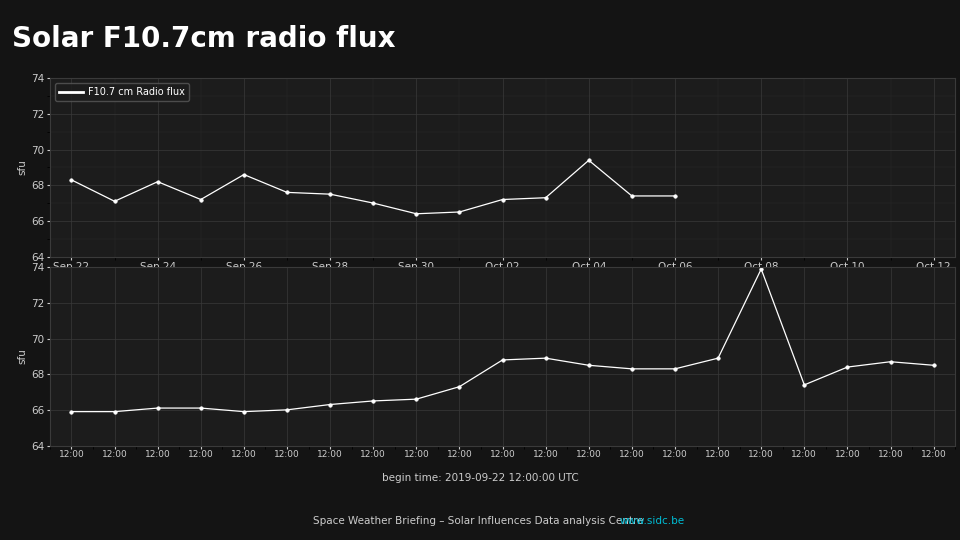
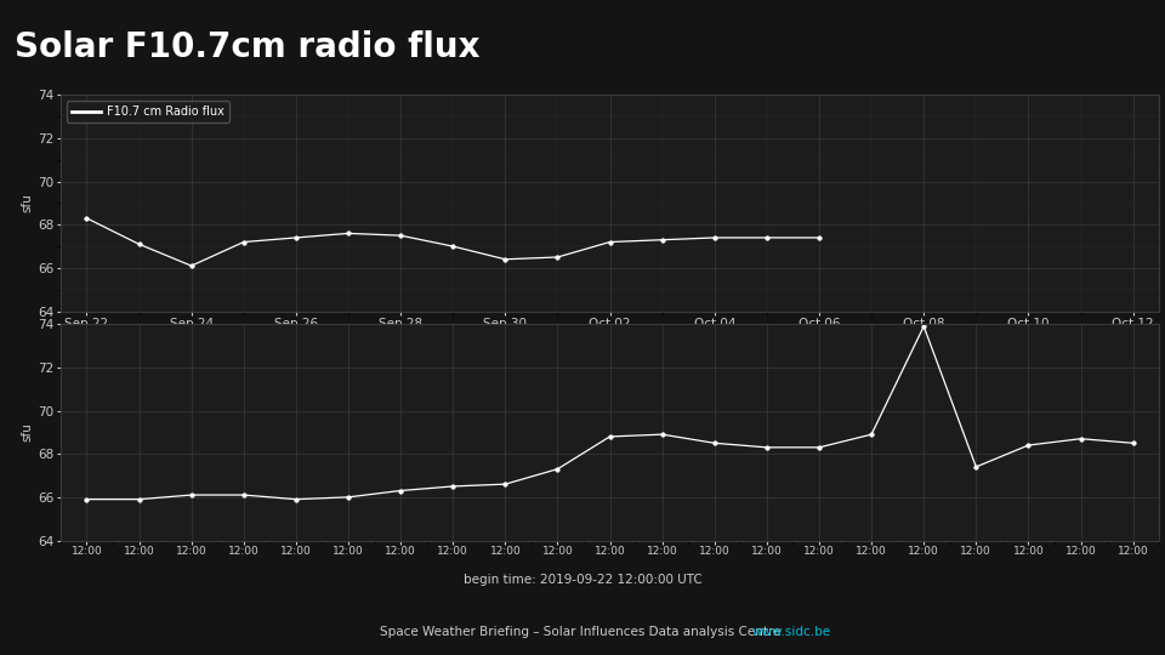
Sep 24: 68.2 -> 66.1
Sep 26: 68.6 -> 67.4
Oct 04: 69.4 -> 67.4
